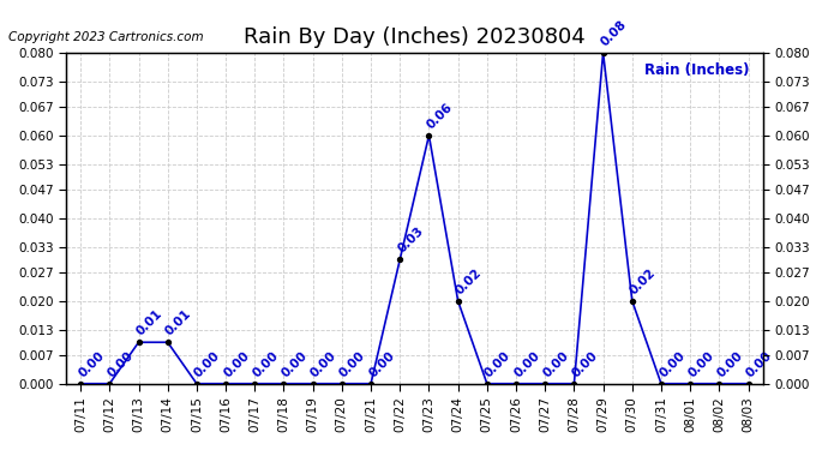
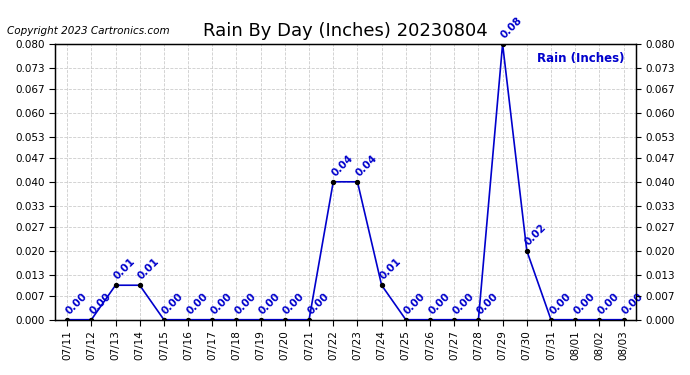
07/22: 0.03 -> 0.04
07/23: 0.06 -> 0.04
07/24: 0.02 -> 0.01
